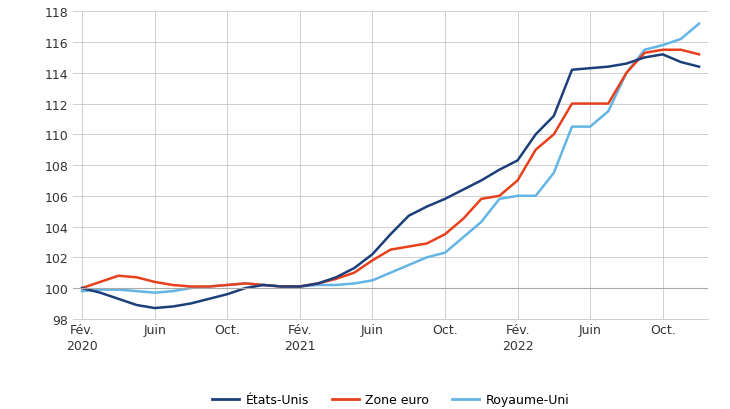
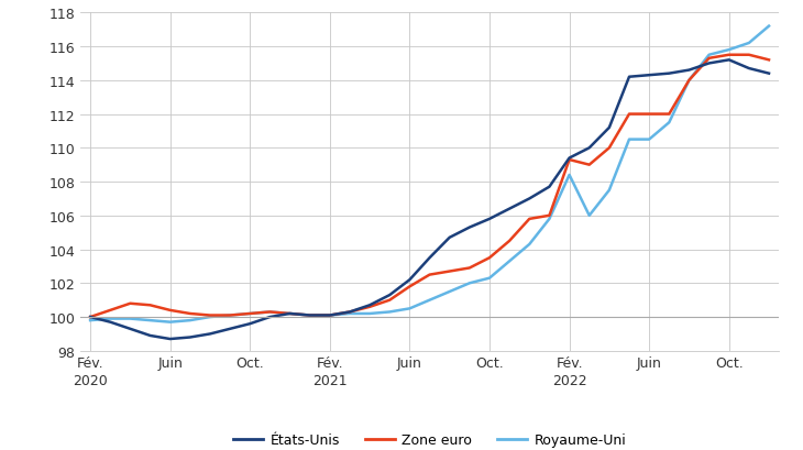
États-Unis/Fév. 2022: 108.3 -> 109.4
Zone euro/Fév. 2022: 107.0 -> 109.3
Royaume-Uni/Fév. 2022: 106.0 -> 108.4
